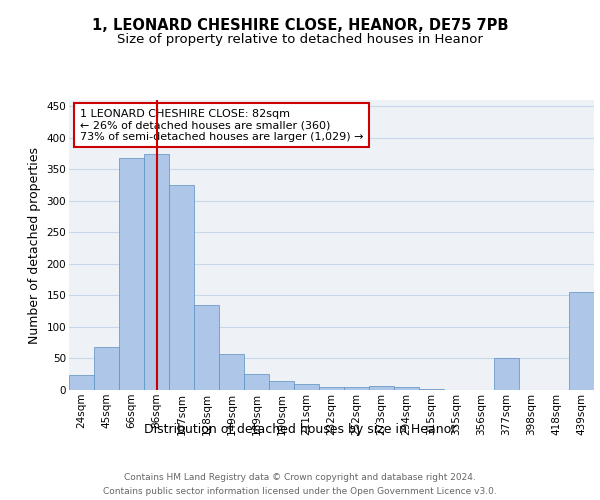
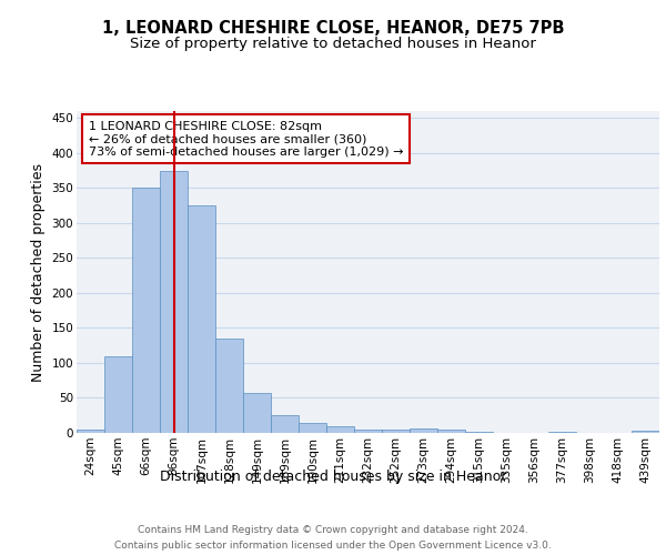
24sqm: 24 -> 5
45sqm: 68 -> 110
66sqm: 368 -> 350
377sqm: 50 -> 2
439sqm: 156 -> 3
